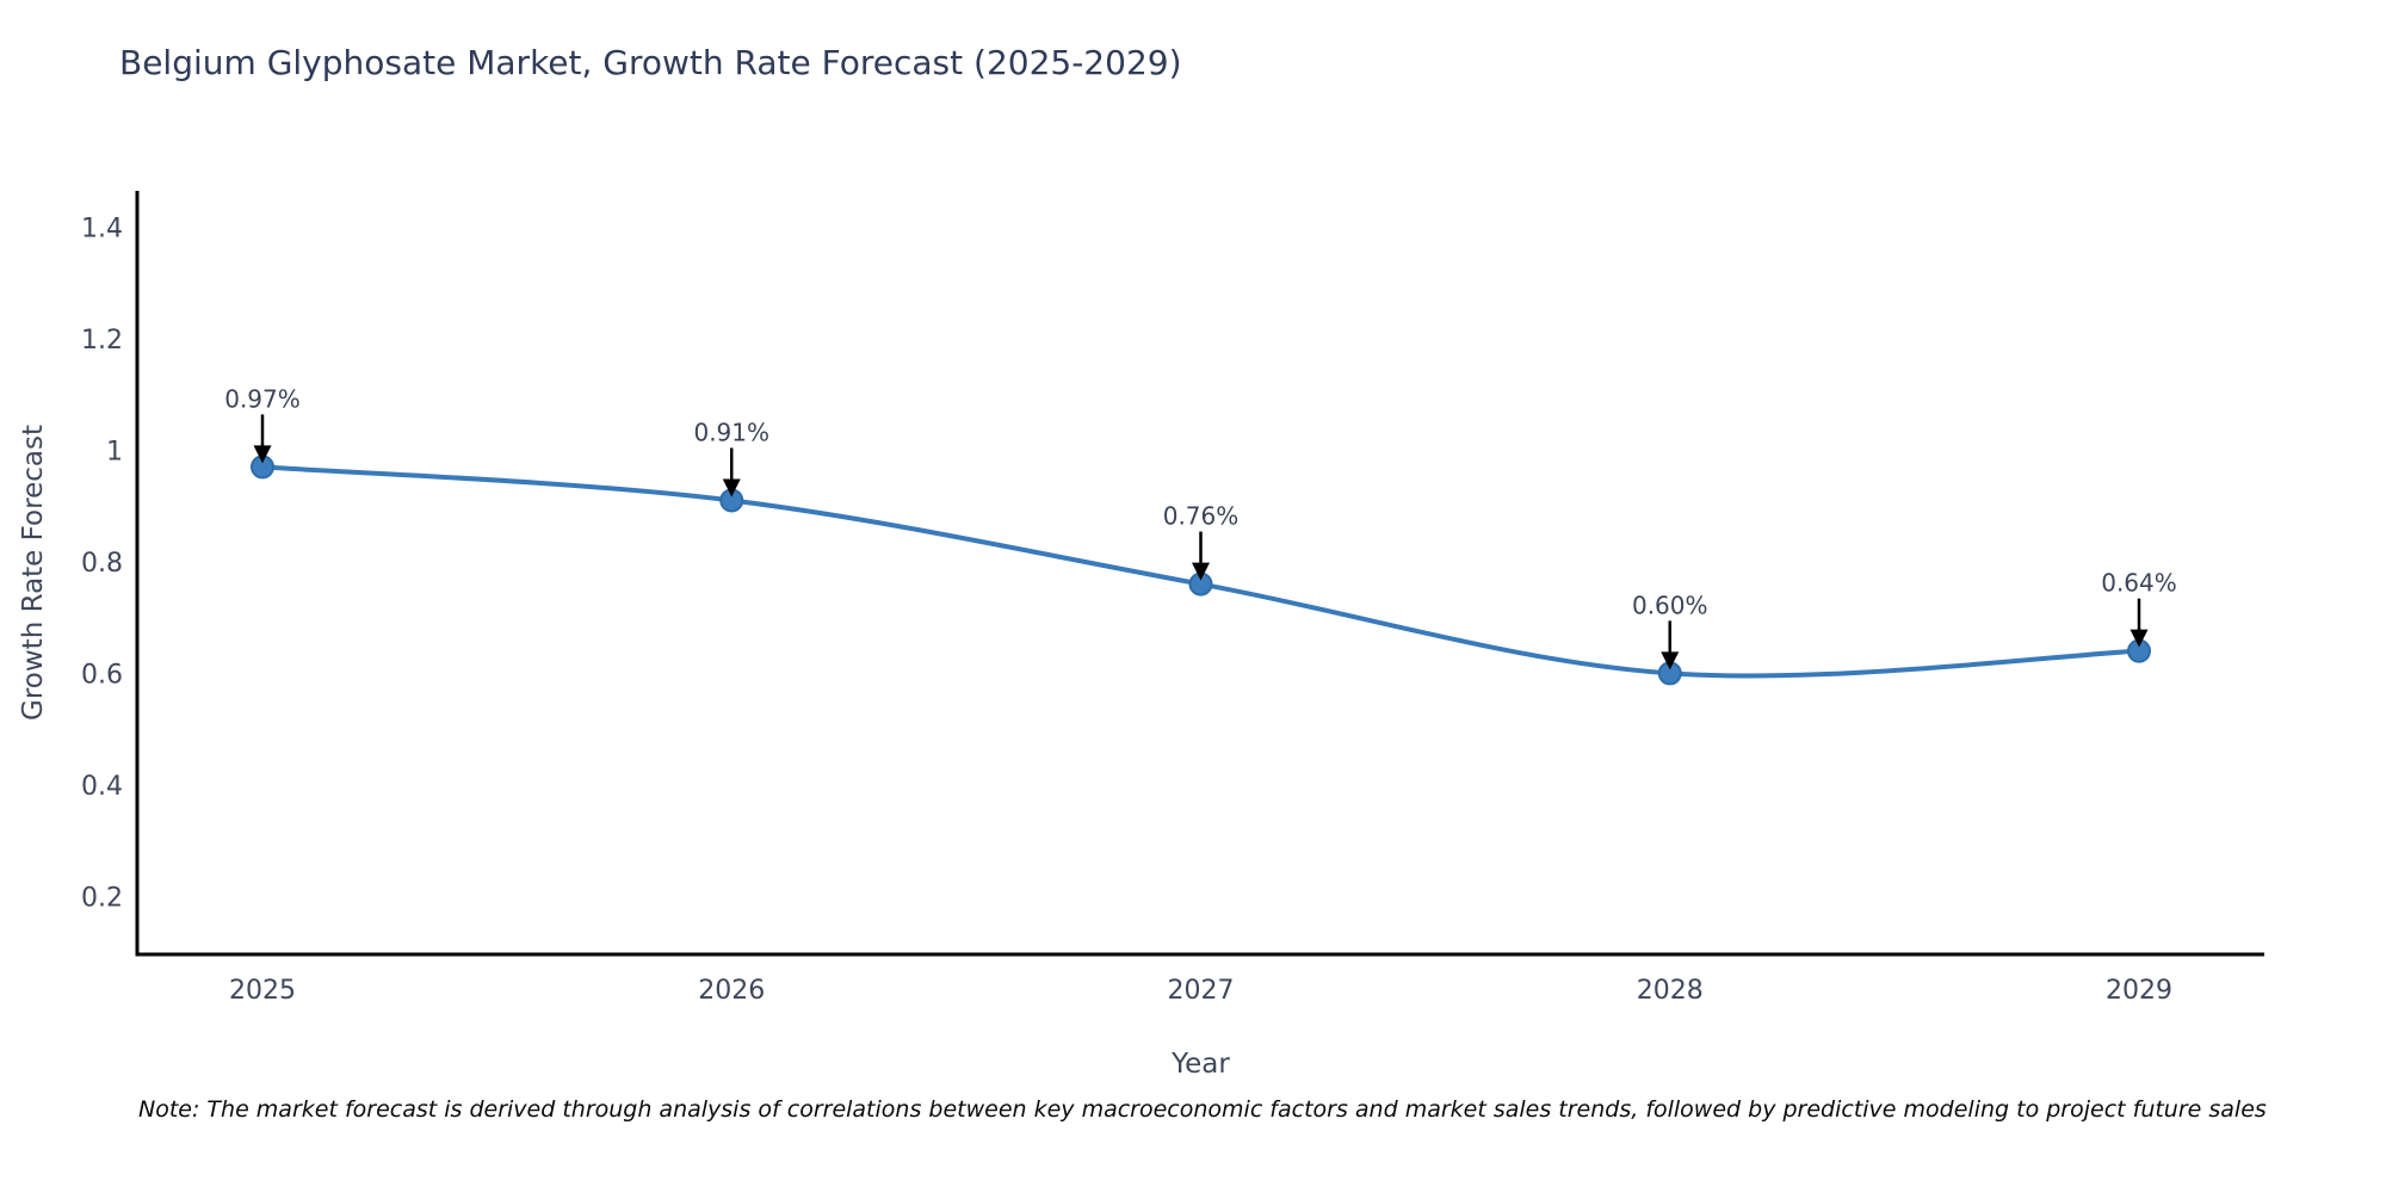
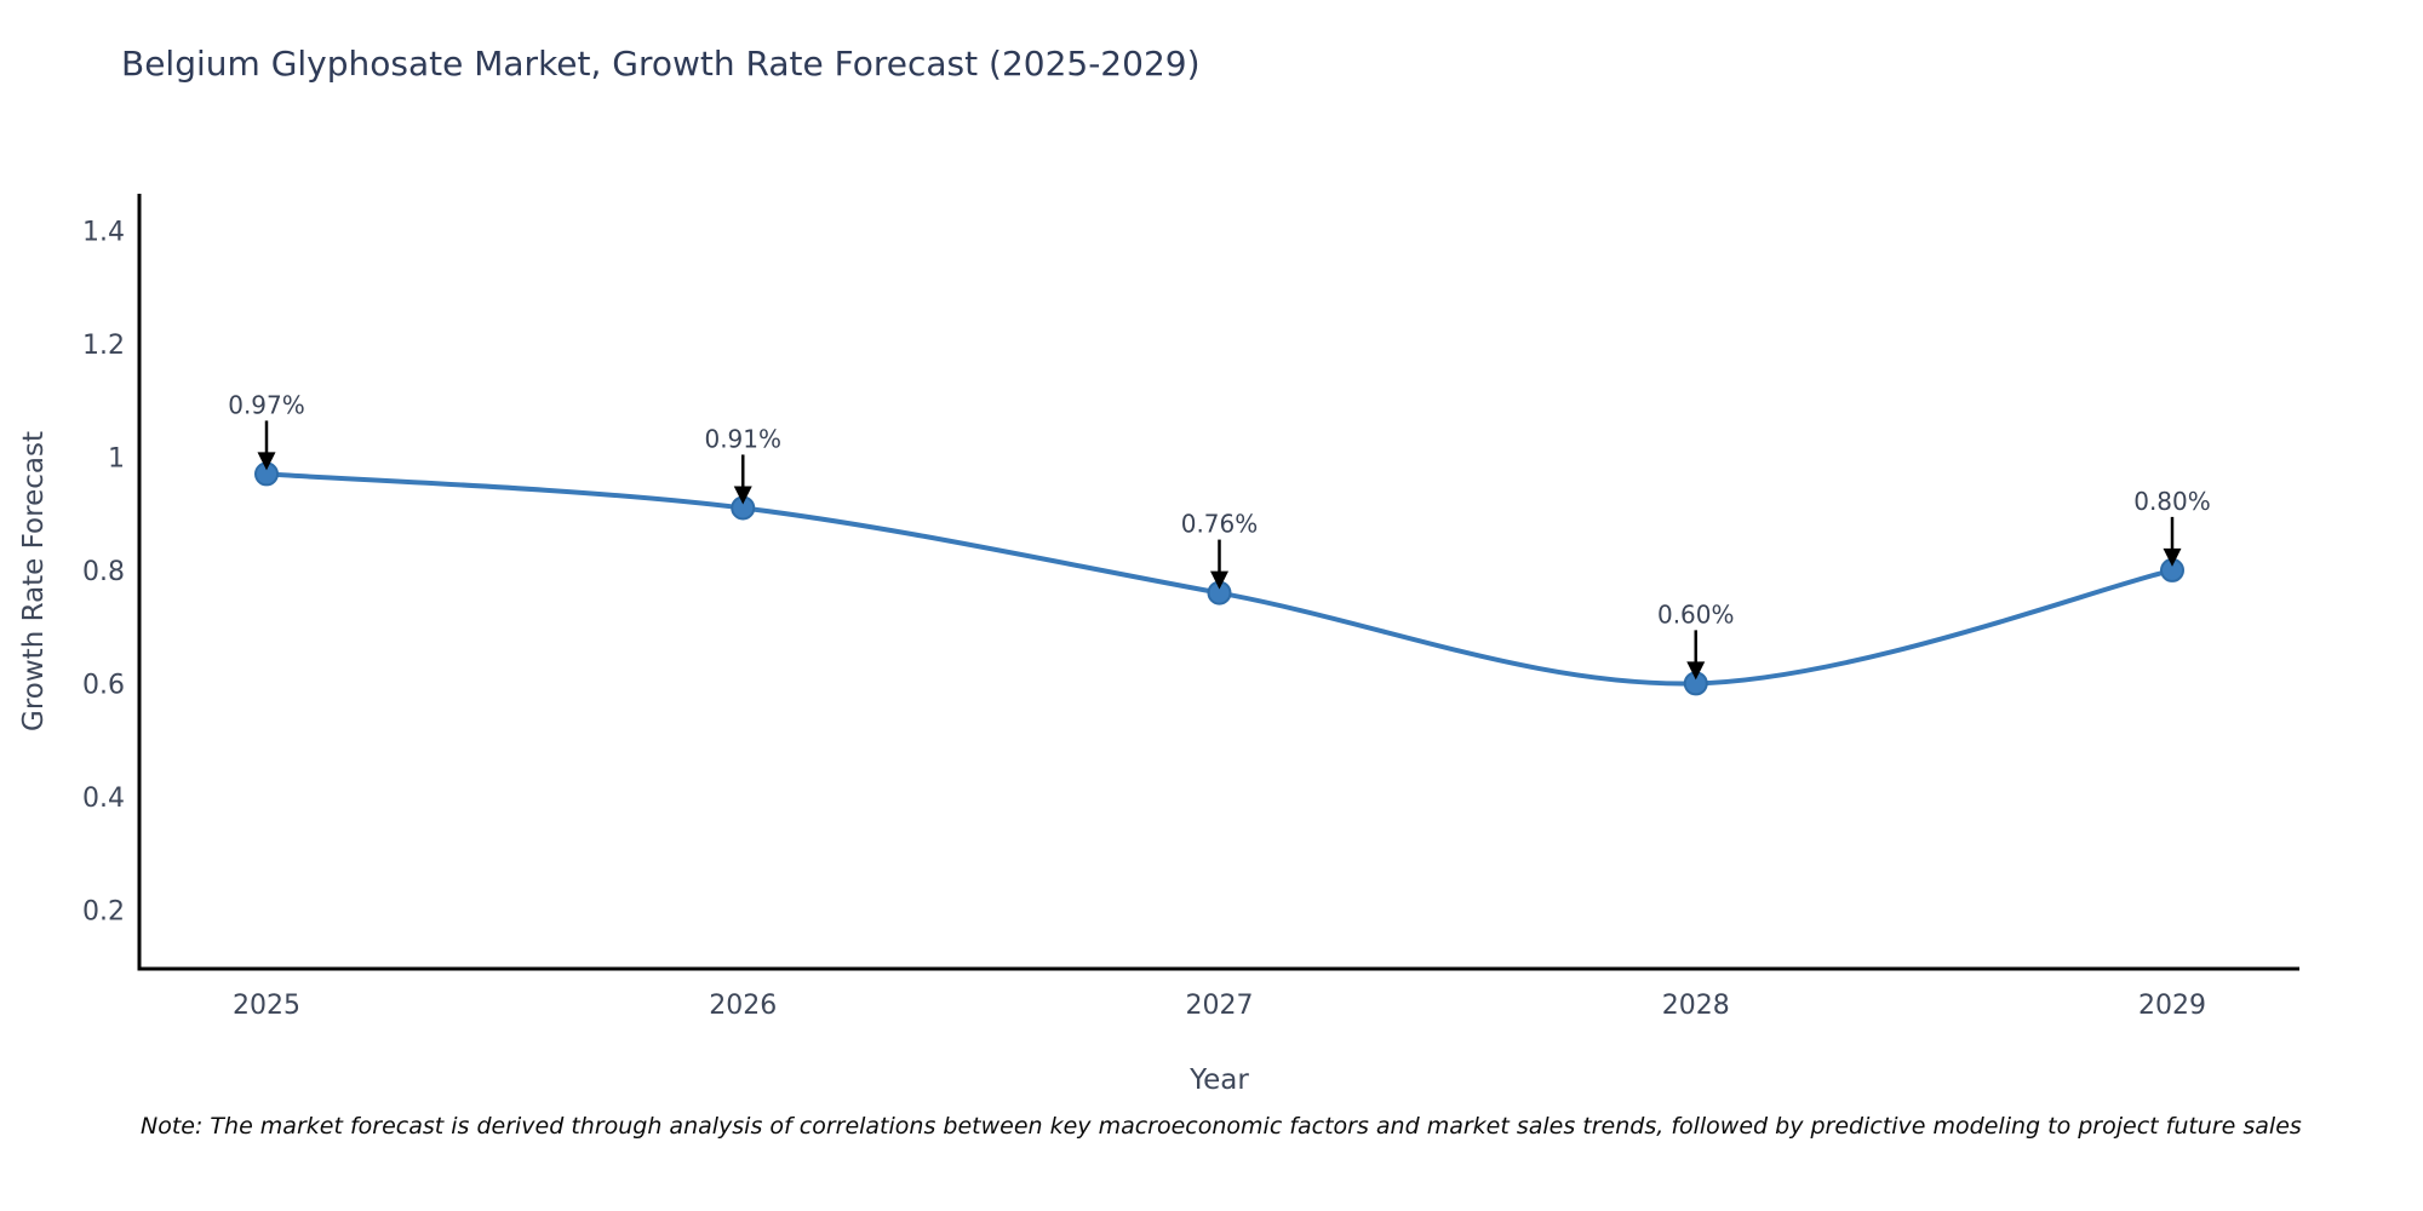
2029: 0.64% -> 0.80%
